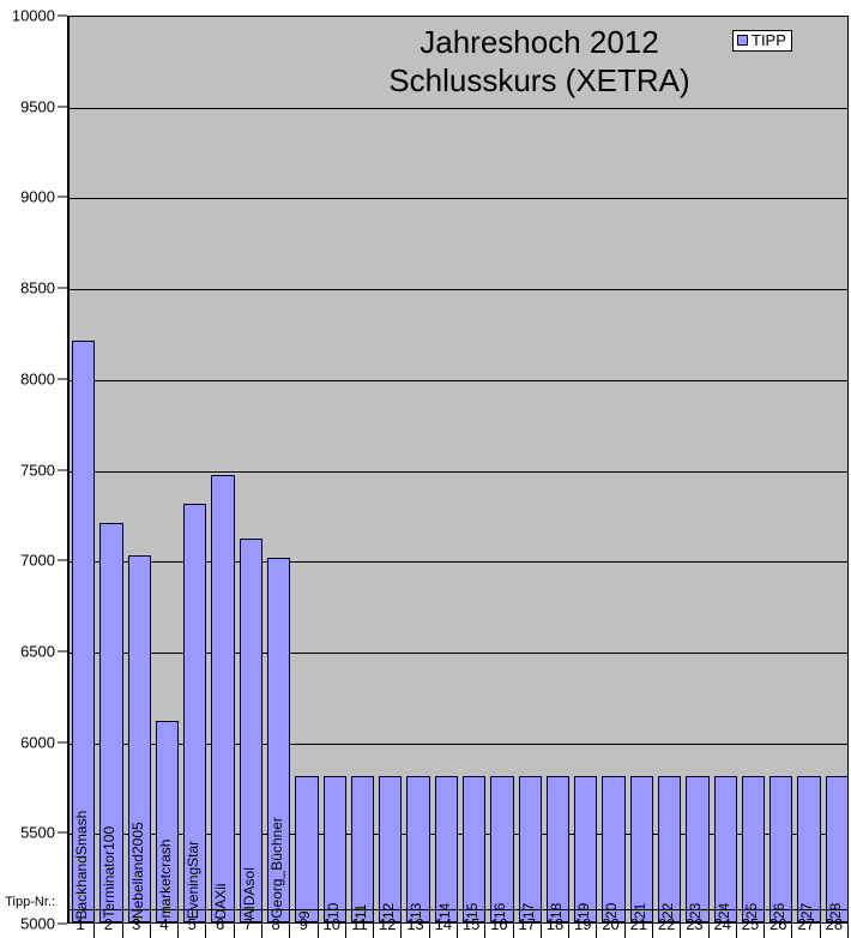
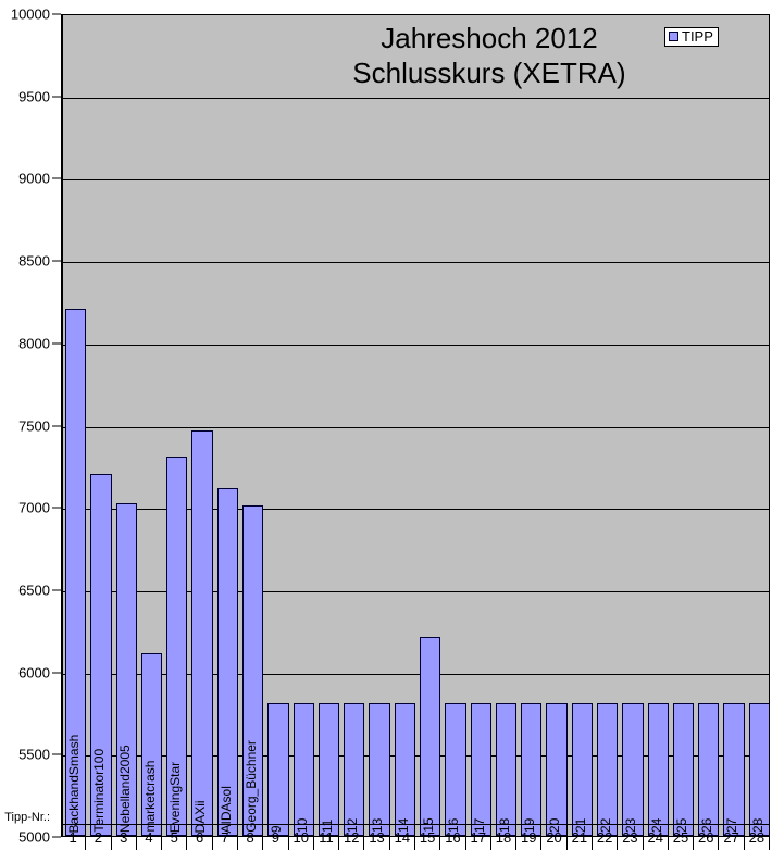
15: 5800 -> 6200
